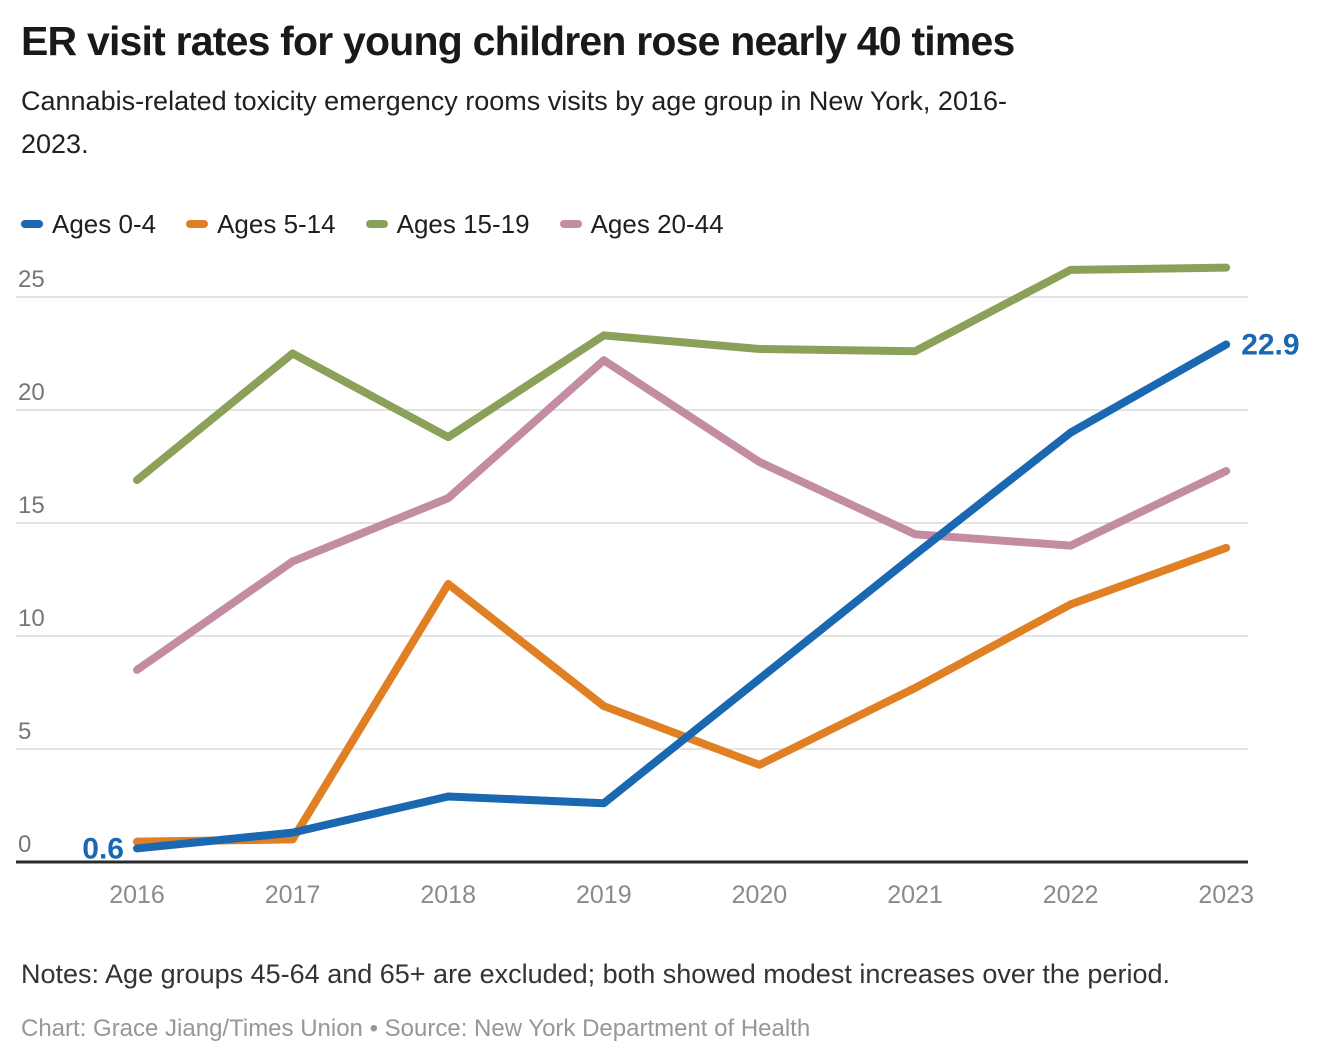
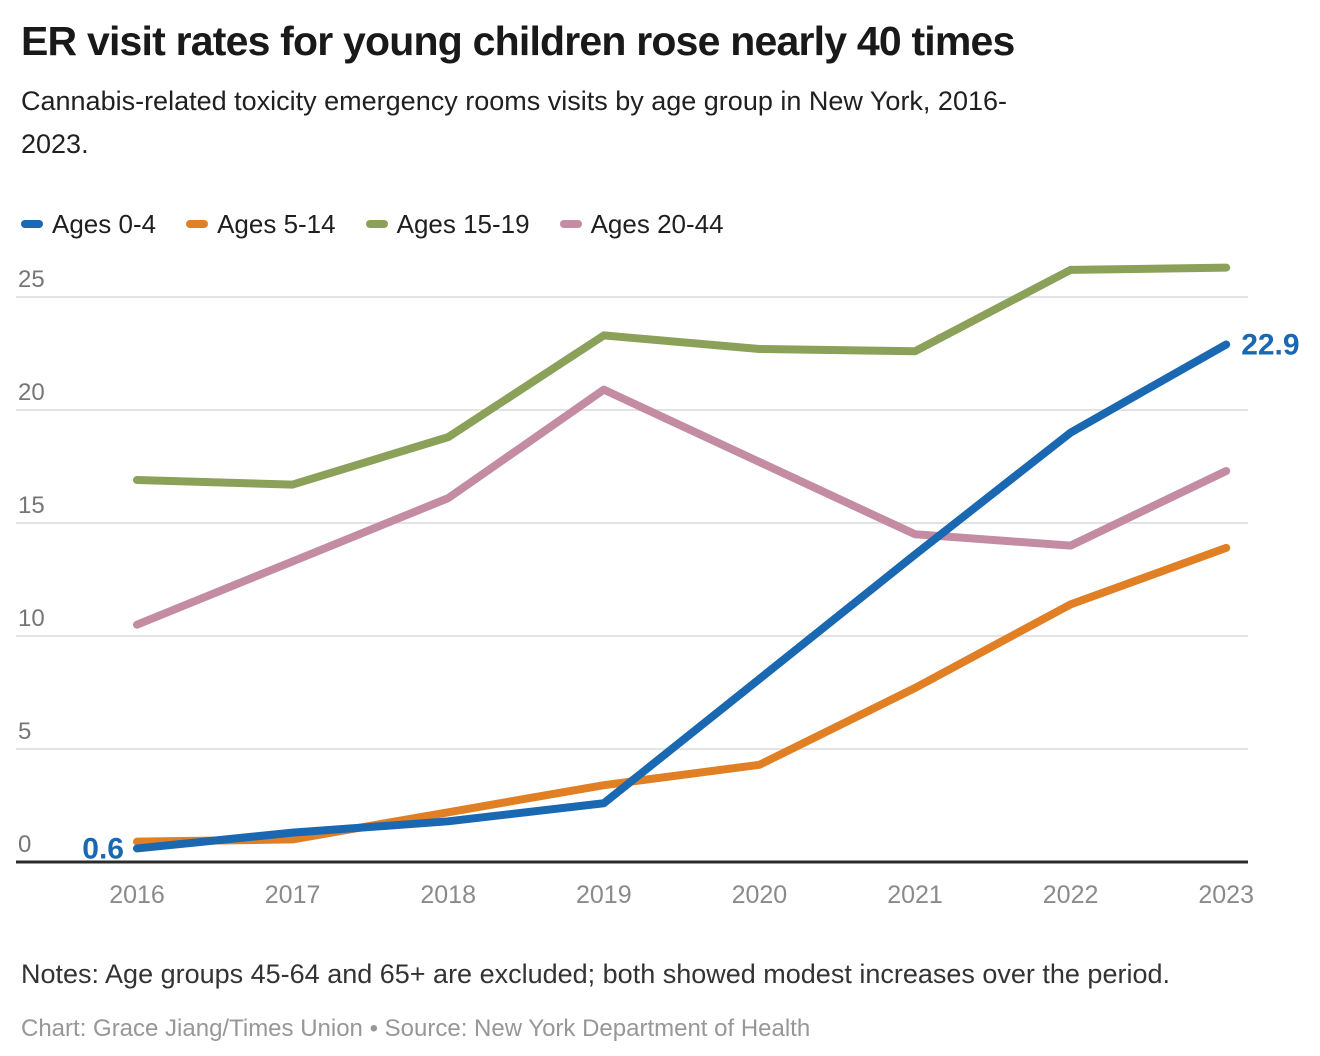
Ages 20-44/2016: 8.5 -> 10.5
Ages 15-19/2017: 22.5 -> 16.7
Ages 0-4/2018: 2.9 -> 1.8
Ages 5-14/2018: 12.3 -> 2.2
Ages 5-14/2019: 6.9 -> 3.4
Ages 20-44/2019: 22.2 -> 20.9
